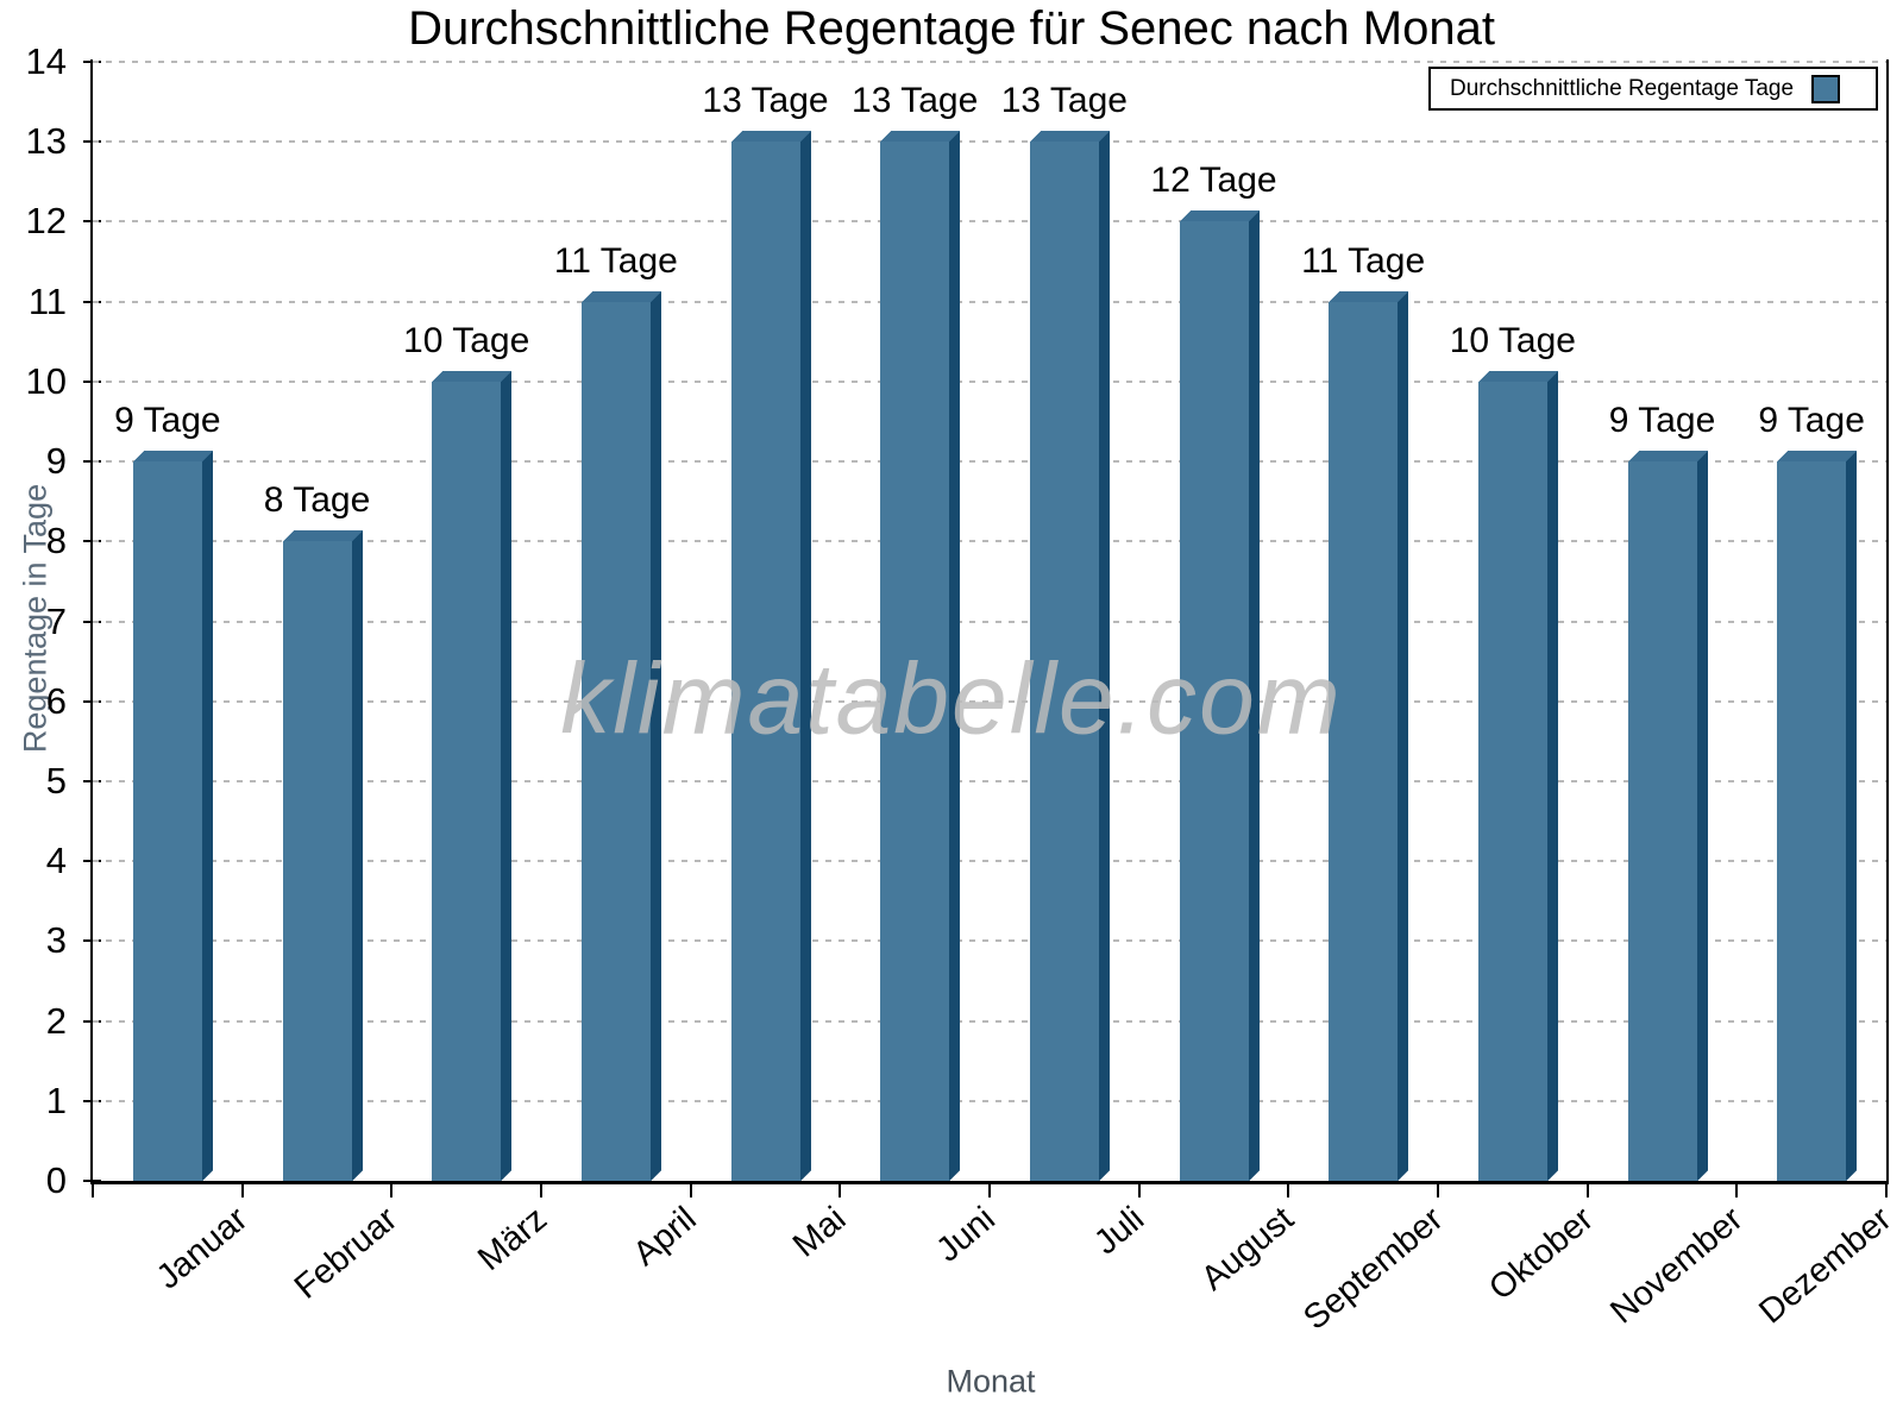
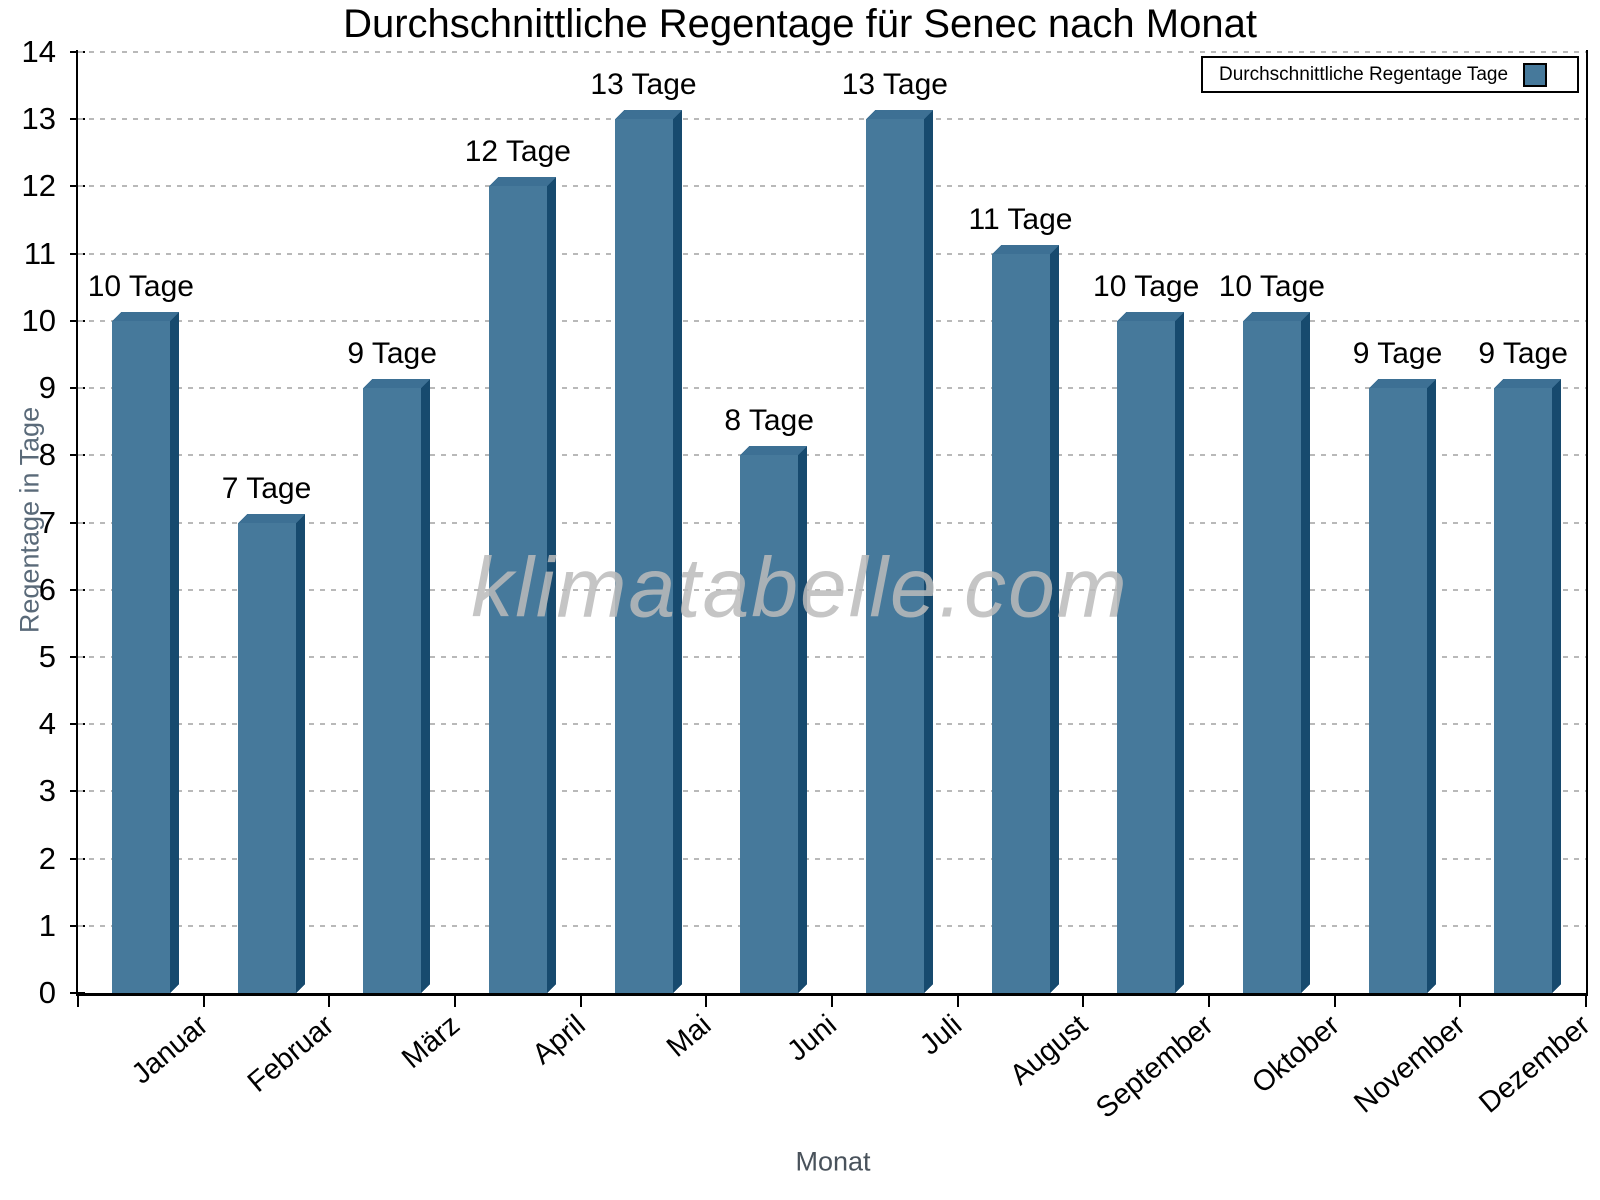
Januar: 9 -> 10
Februar: 8 -> 7
März: 10 -> 9
April: 11 -> 12
Juni: 13 -> 8
August: 12 -> 11
September: 11 -> 10
